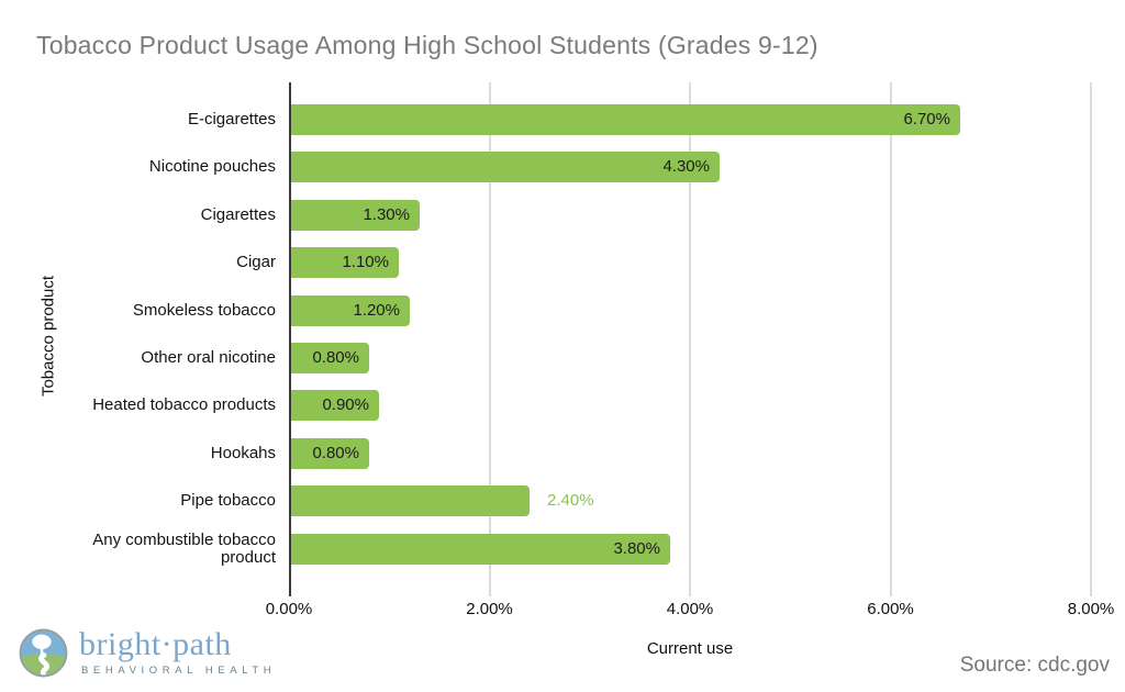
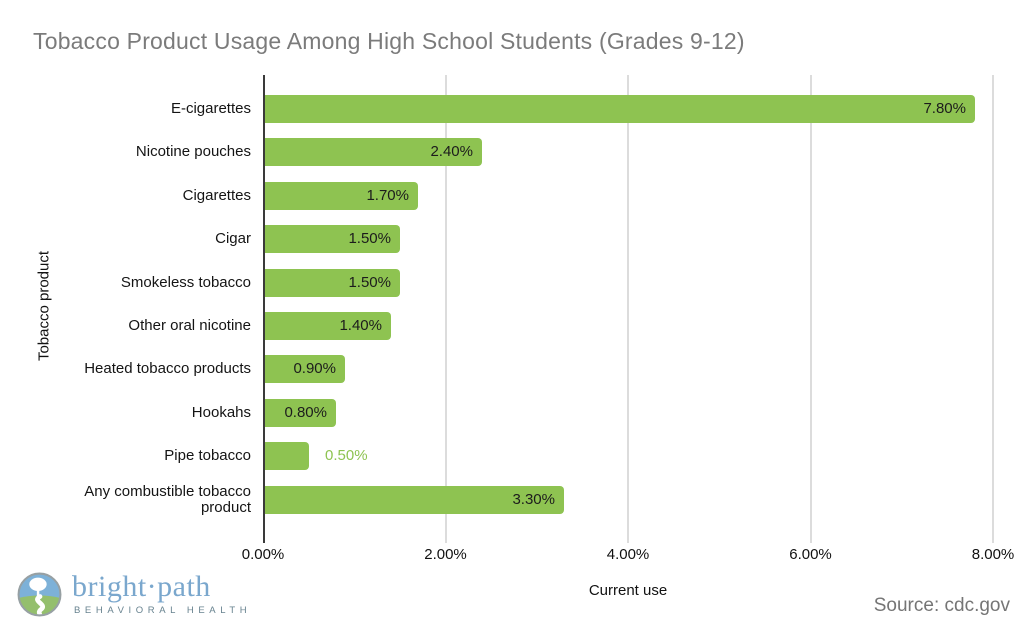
E-cigarettes: 6.70% -> 7.80%
Nicotine pouches: 4.30% -> 2.40%
Cigarettes: 1.30% -> 1.70%
Cigar: 1.10% -> 1.50%
Smokeless tobacco: 1.20% -> 1.50%
Other oral nicotine: 0.80% -> 1.40%
Pipe tobacco: 2.40% -> 0.50%
Any combustible tobacco product: 3.80% -> 3.30%
